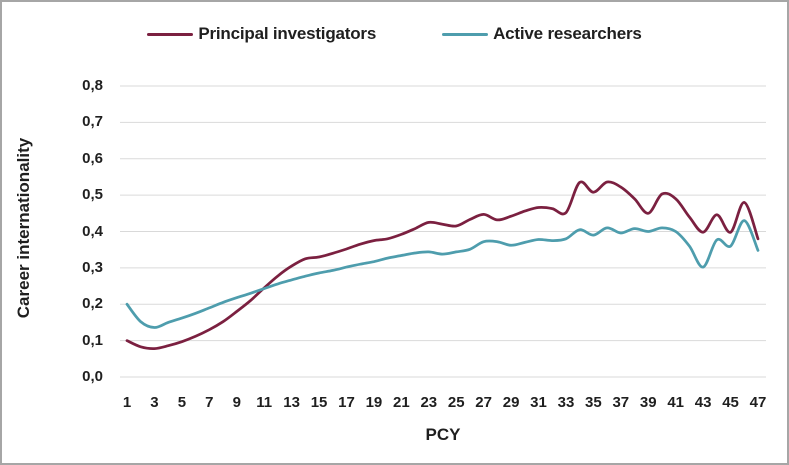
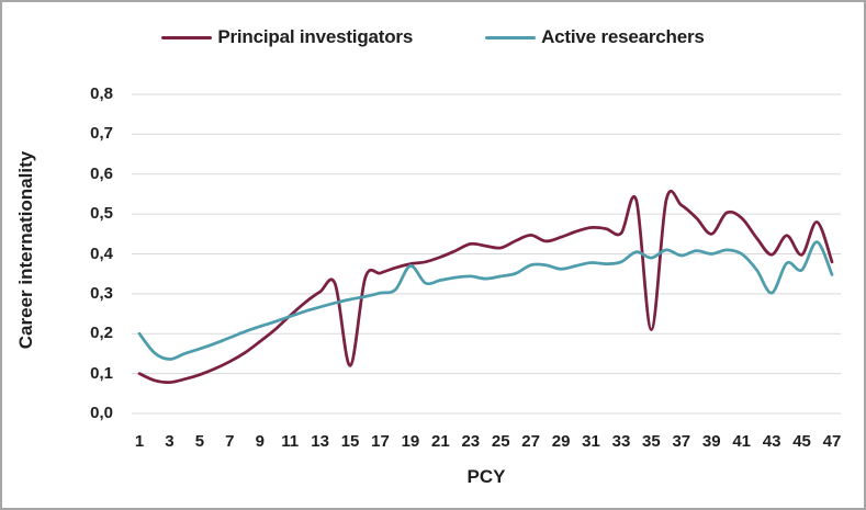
Principal investigators/15: 0,33 -> 0,12
Active researchers/19: 0,32 -> 0,37
Principal investigators/35: 0,51 -> 0,21
